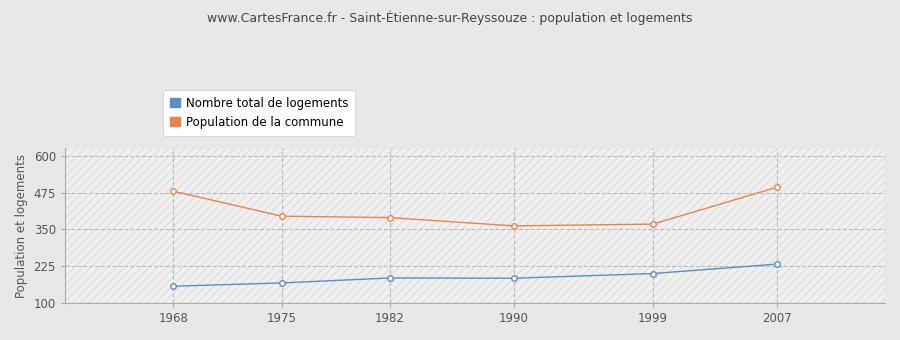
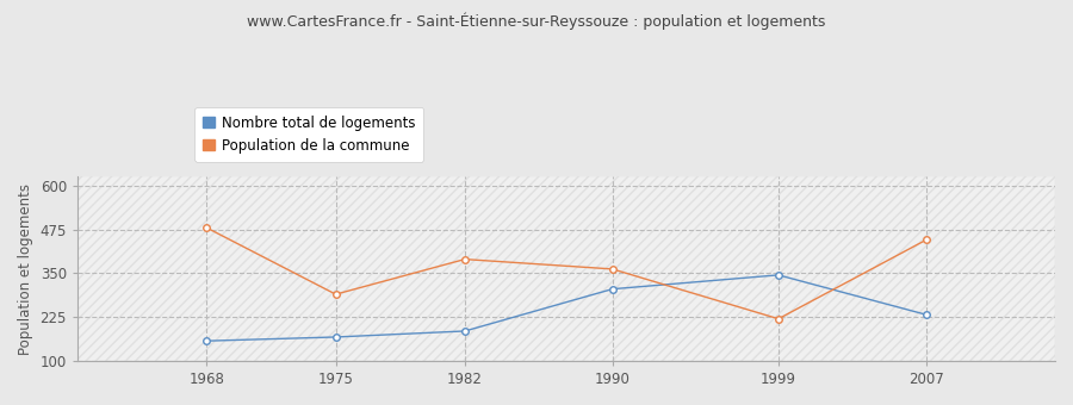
Population de la commune/1975: 395 -> 290
Nombre total de logements/1990: 184 -> 305
Nombre total de logements/1999: 200 -> 345
Population de la commune/1999: 368 -> 220
Population de la commune/2007: 493 -> 445
